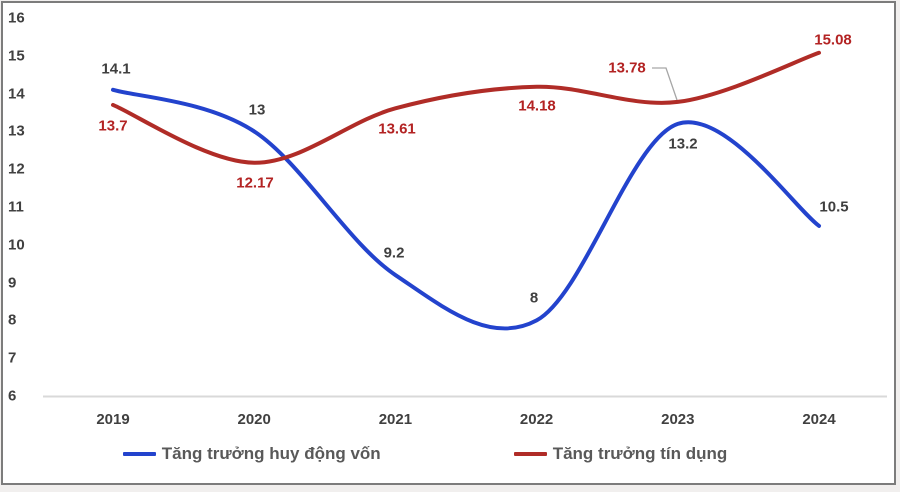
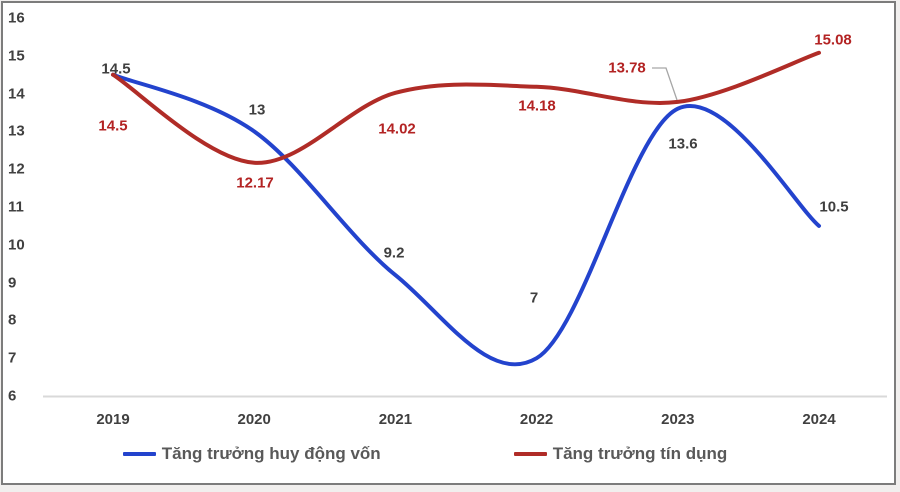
Tăng trưởng huy động vốn/2019: 14.1 -> 14.5
Tăng trưởng tín dụng/2019: 13.7 -> 14.5
Tăng trưởng tín dụng/2021: 13.61 -> 14.02
Tăng trưởng huy động vốn/2022: 8 -> 7
Tăng trưởng huy động vốn/2023: 13.2 -> 13.6
